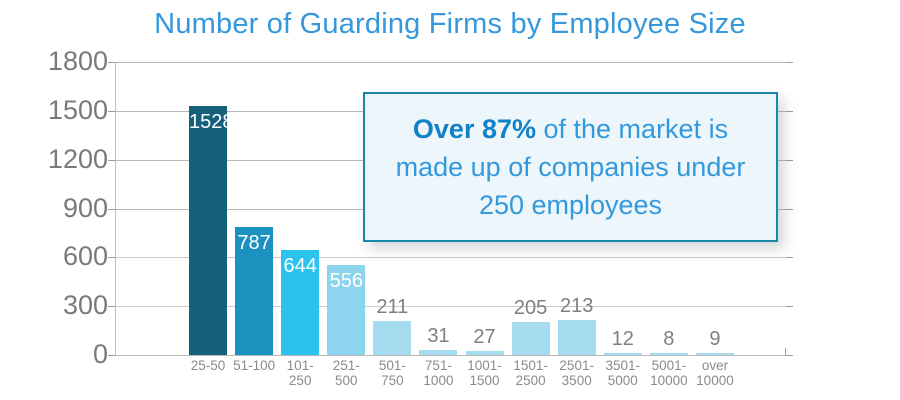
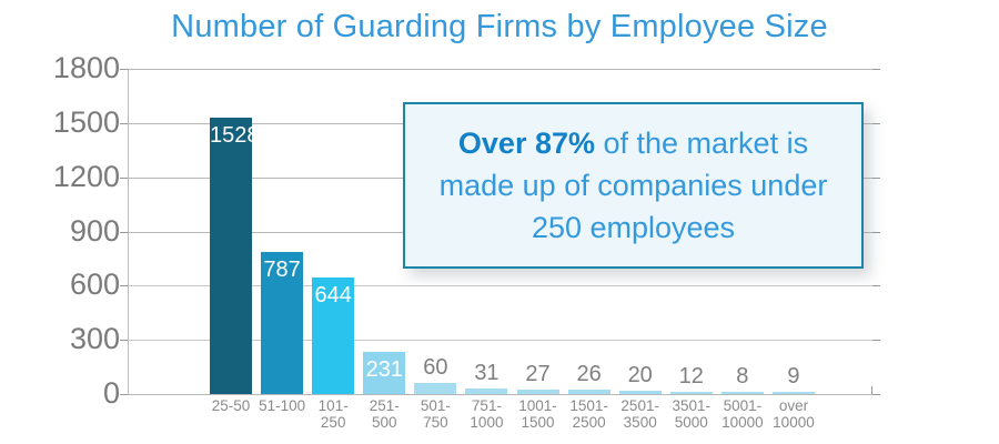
251- 500: 556 -> 231
501- 750: 211 -> 60
1501- 2500: 205 -> 26
2501- 3500: 213 -> 20
